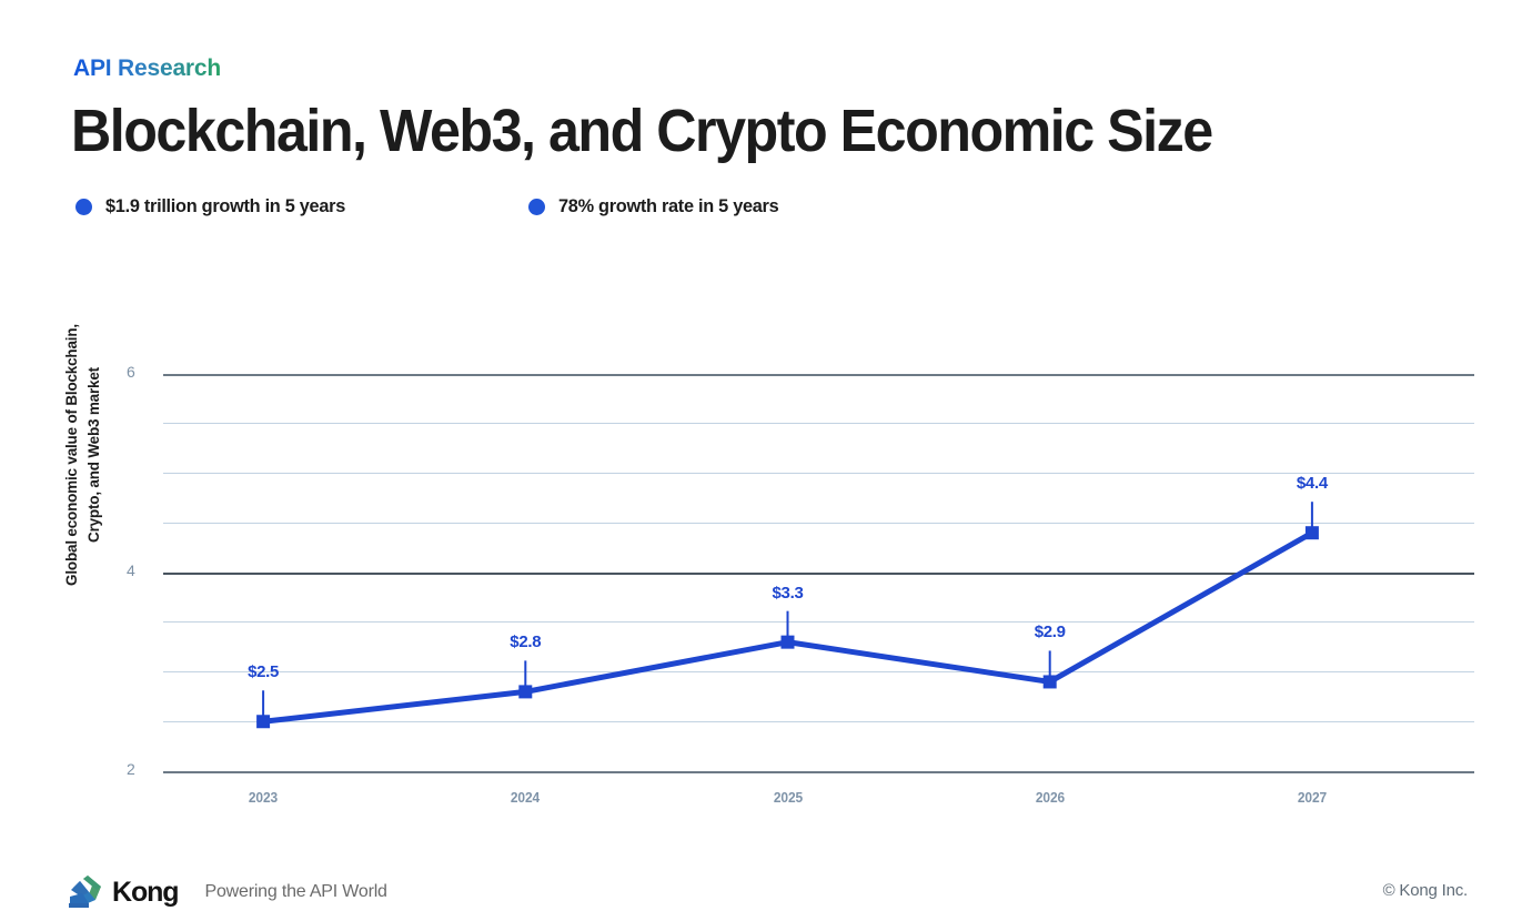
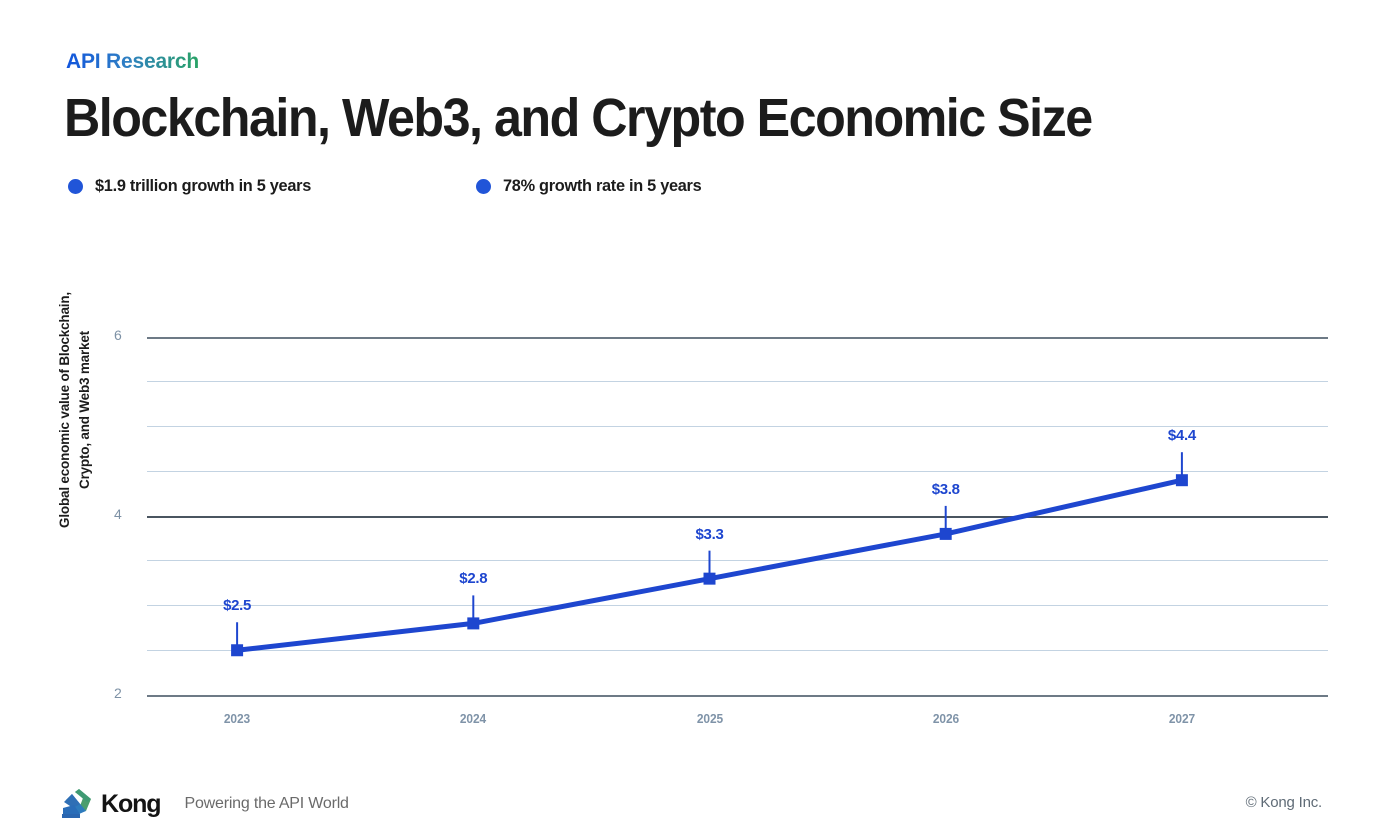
2026: $2.9 -> $3.8
